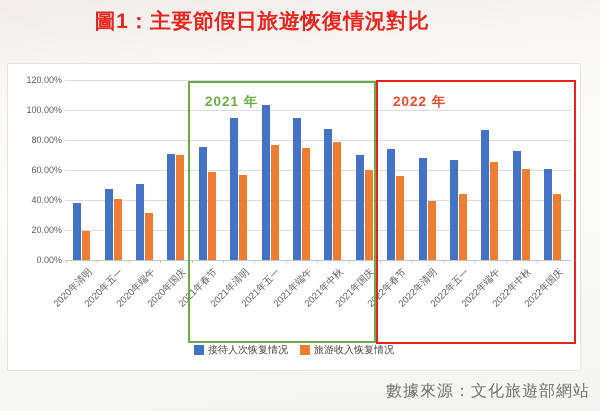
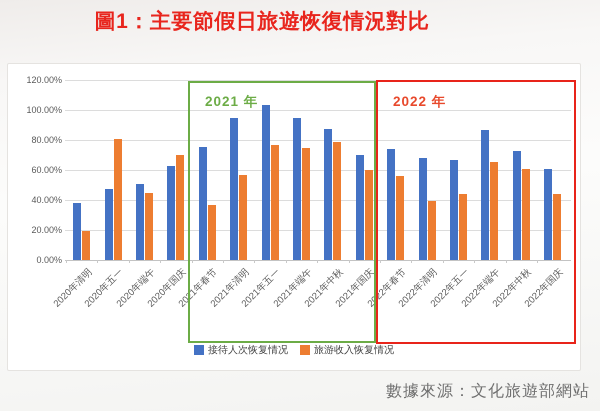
旅游收入恢复情况/2020年五一: 40% -> 81%
旅游收入恢复情况/2020年端午: 31% -> 45%
接待人次恢复情况/2020年国庆: 71% -> 63%
旅游收入恢复情况/2021年春节: 59% -> 37%
